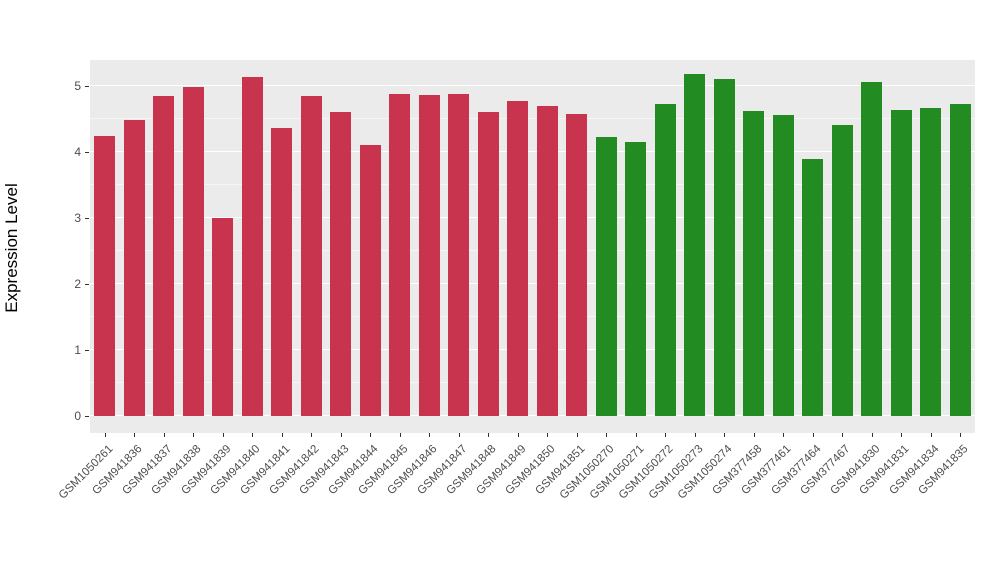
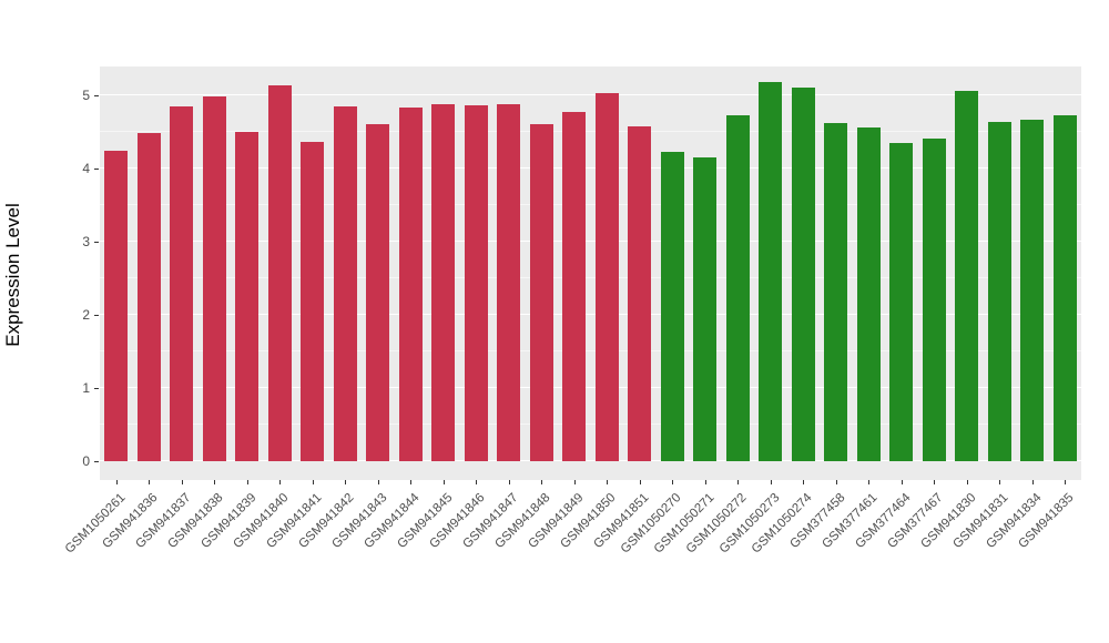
GSM941839: 3.0 -> 4.5
GSM941844: 4.1 -> 4.8
GSM941850: 4.7 -> 5.0
GSM377464: 3.9 -> 4.3
